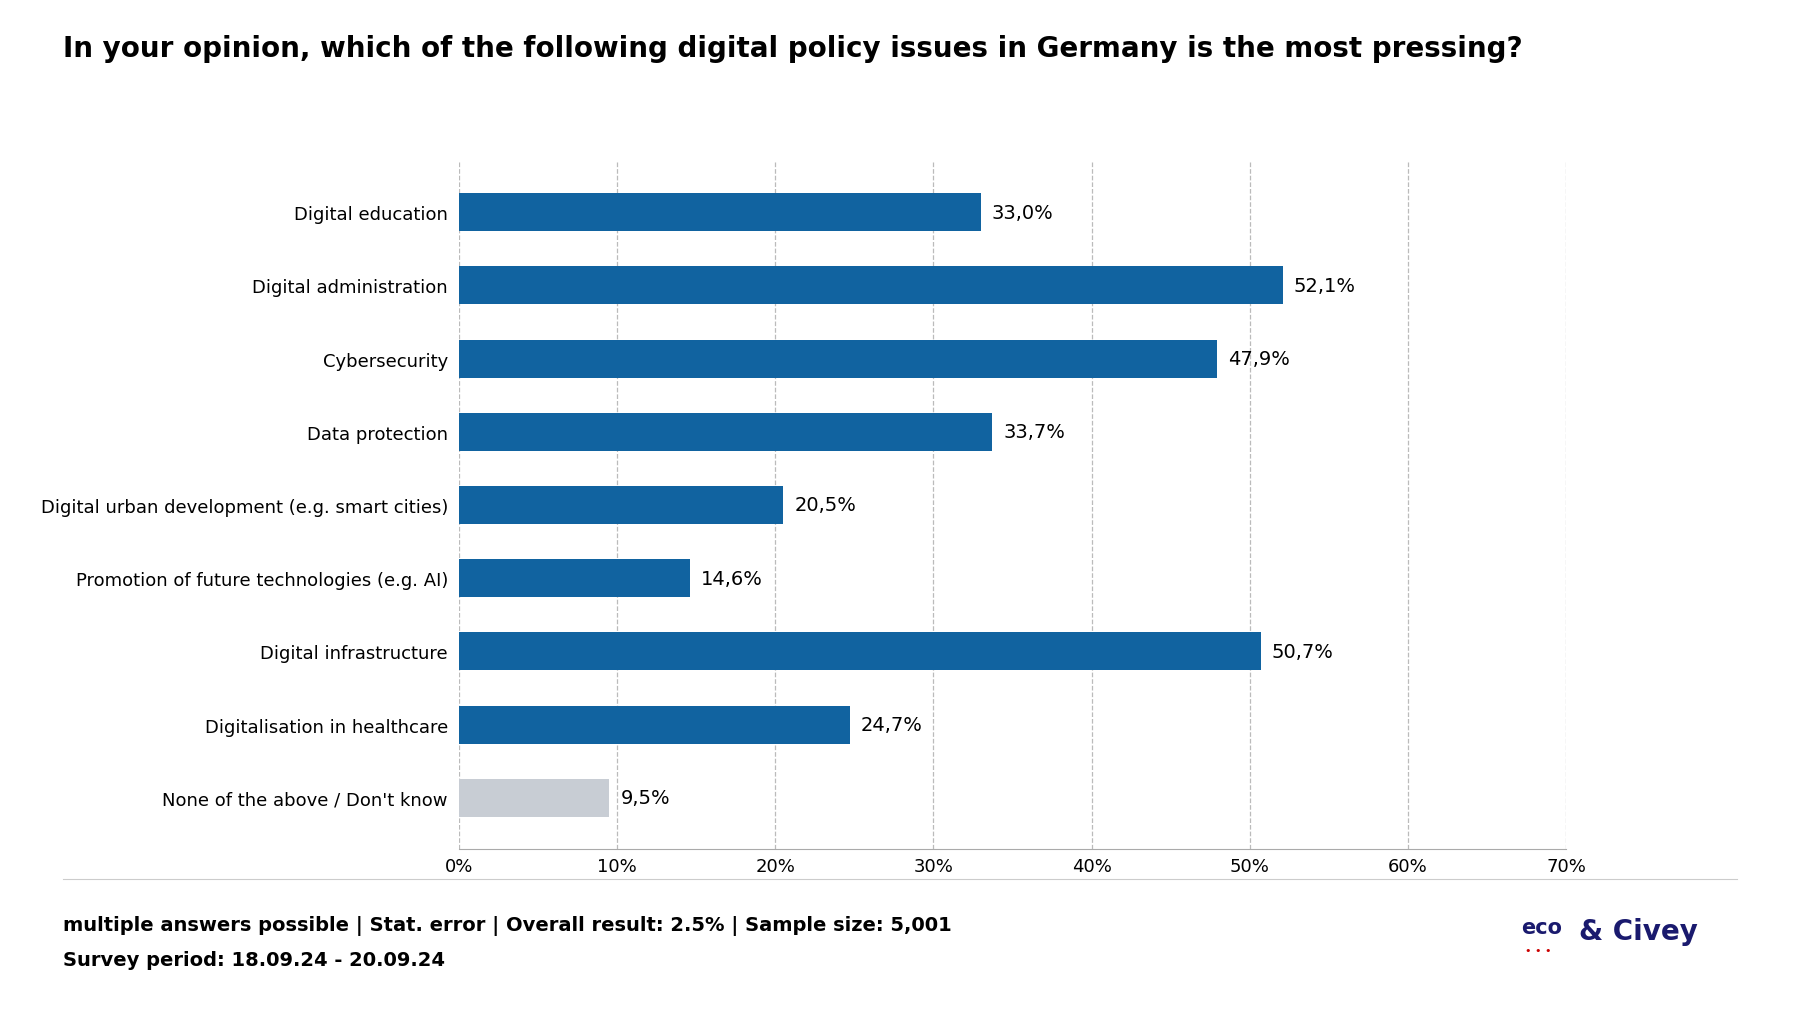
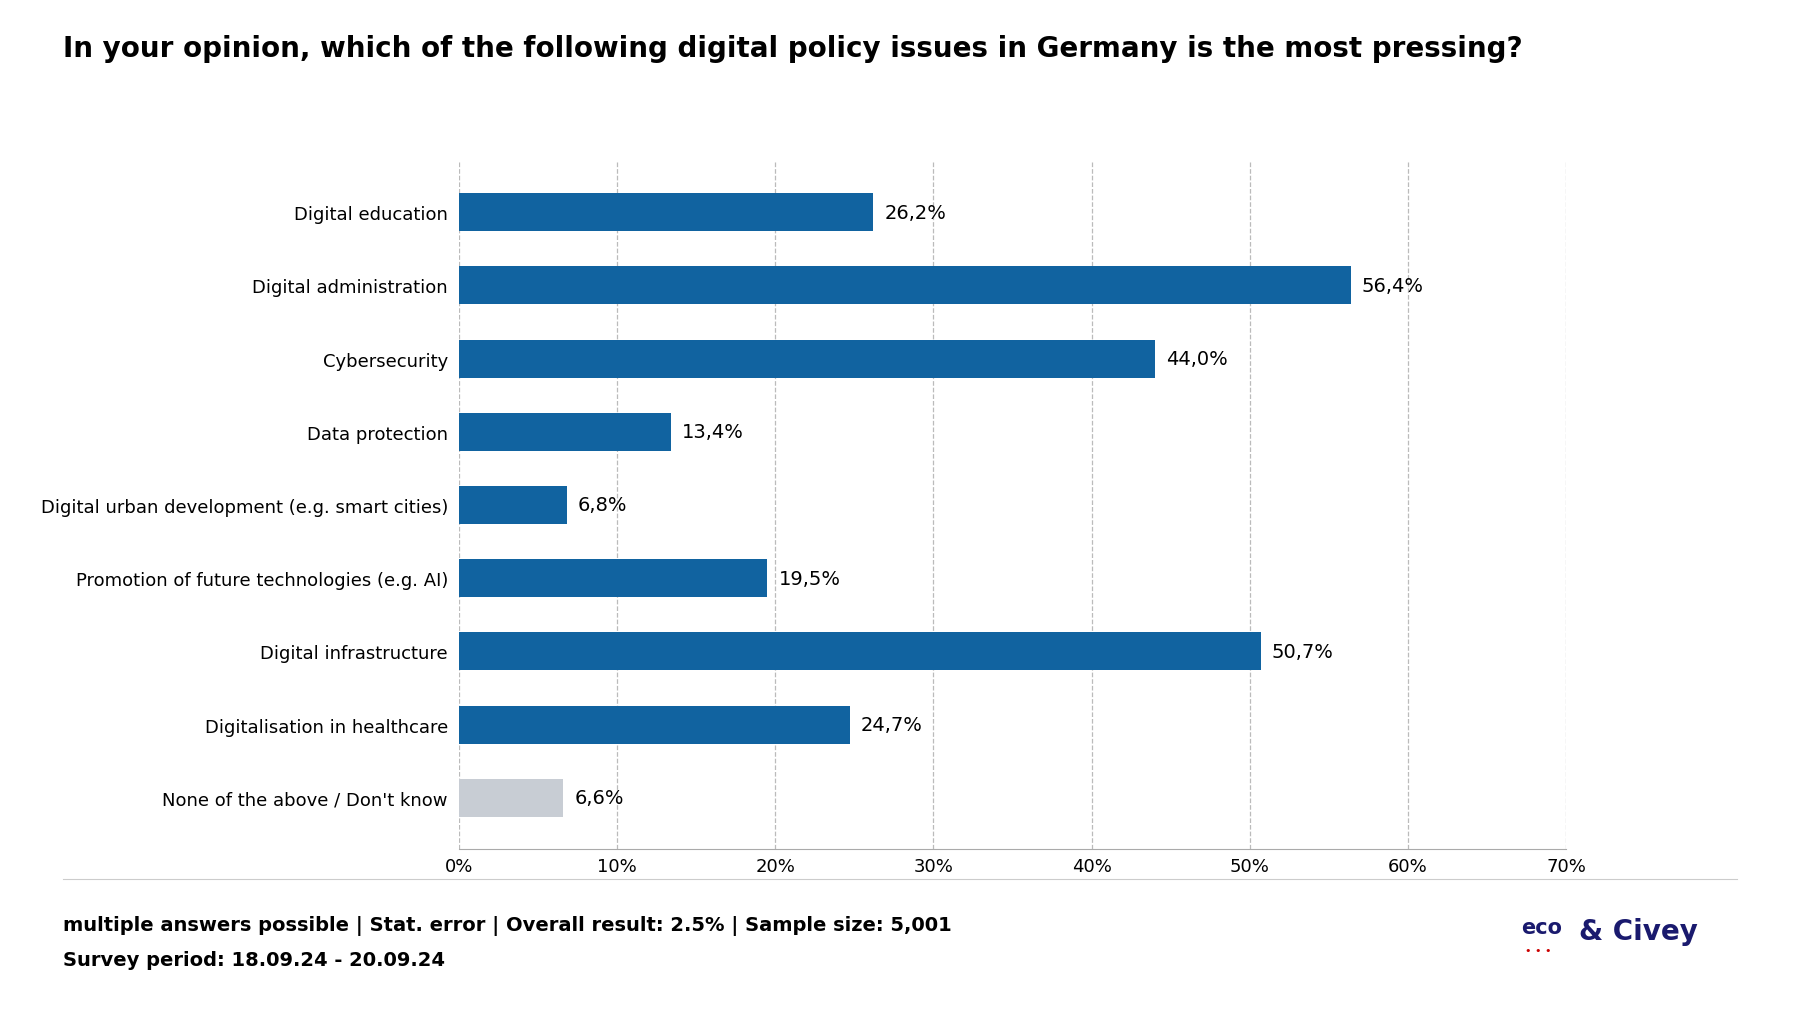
Digital education: 33,0% -> 26,2%
Digital administration: 52,1% -> 56,4%
Cybersecurity: 47,9% -> 44,0%
Data protection: 33,7% -> 13,4%
Digital urban development (e.g. smart cities): 20,5% -> 6,8%
Promotion of future technologies (e.g. AI): 14,6% -> 19,5%
None of the above / Don't know: 9,5% -> 6,6%
